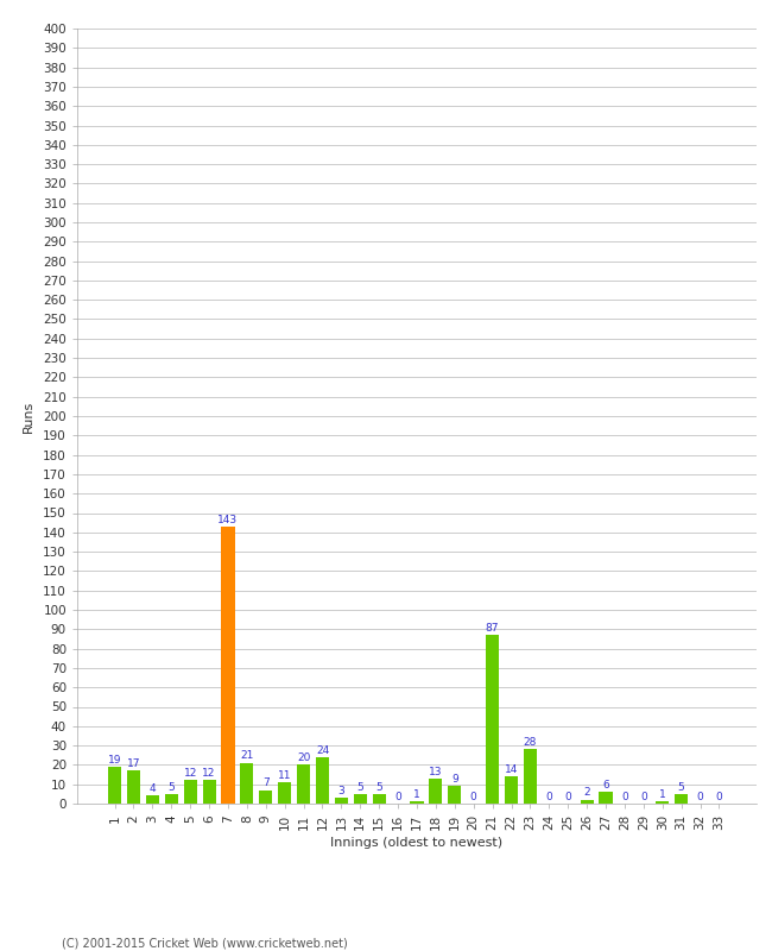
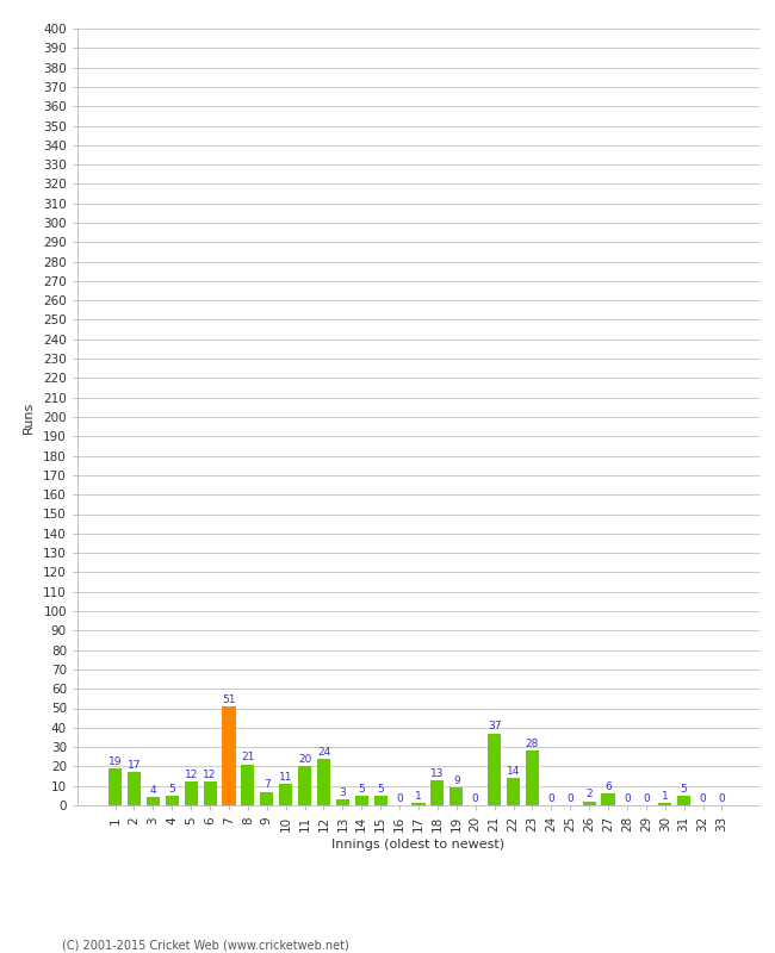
7: 143 -> 51
21: 87 -> 37
